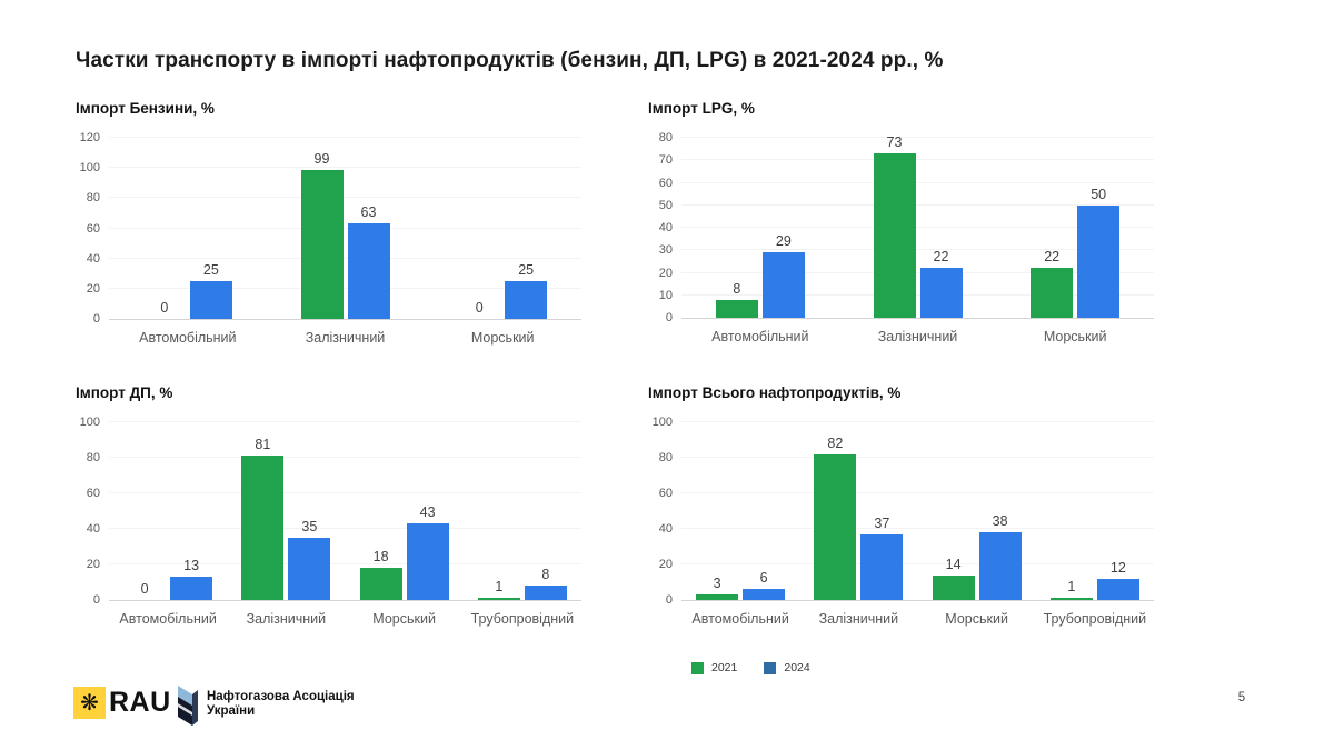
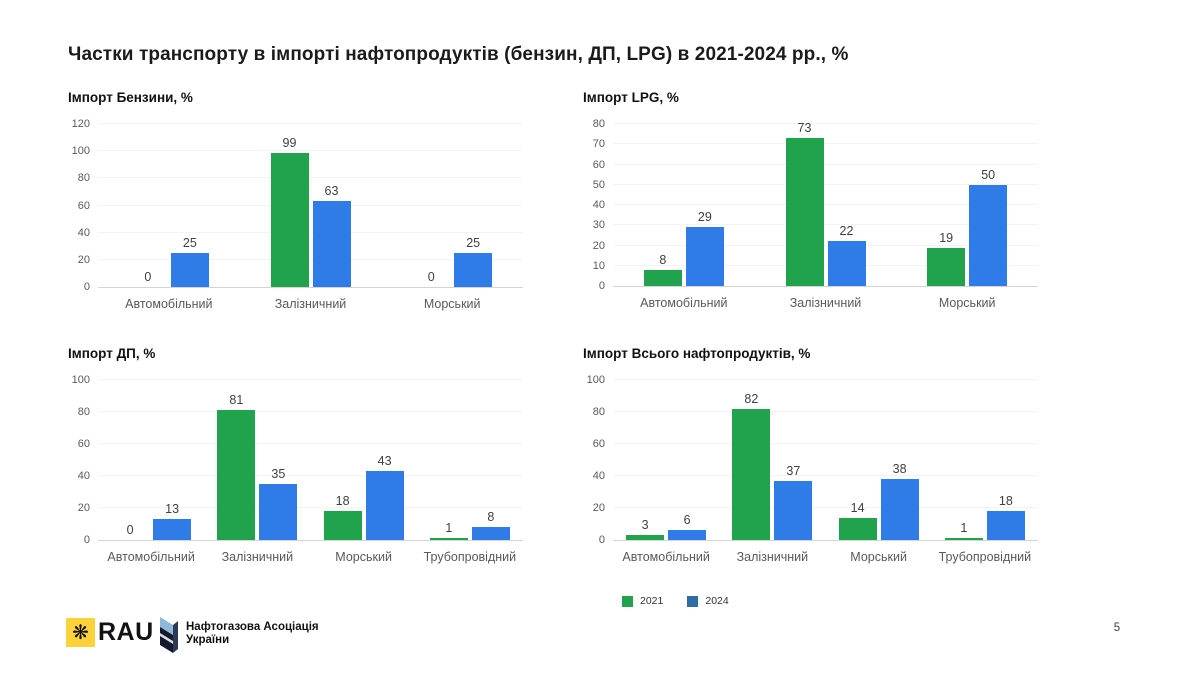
Імпорт LPG, %/2021/Морський: 22 -> 19
Імпорт Всього нафтопродуктів, %/2024/Трубопровідний: 12 -> 18
